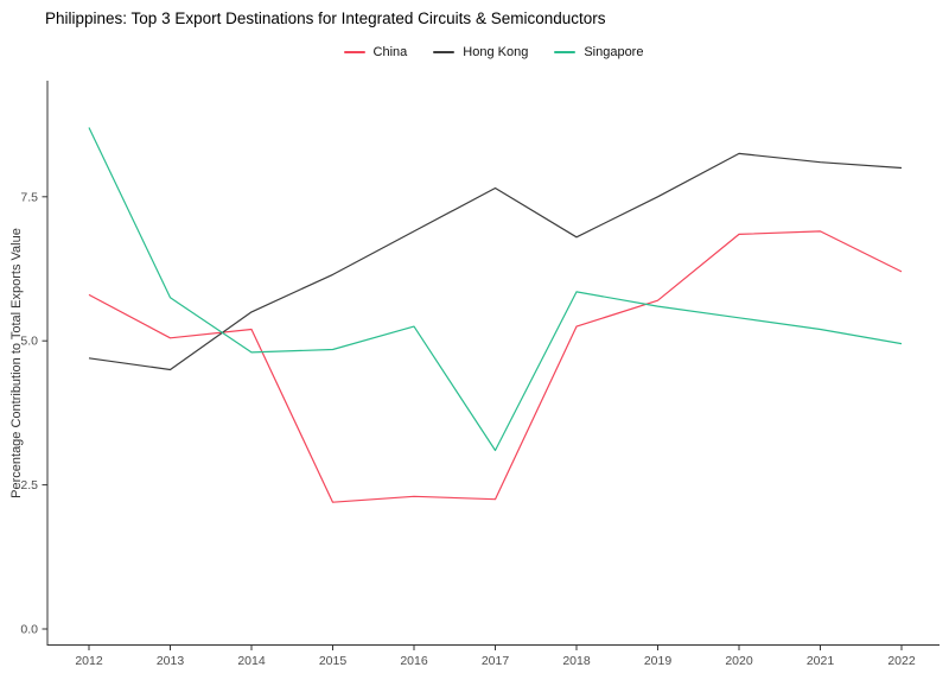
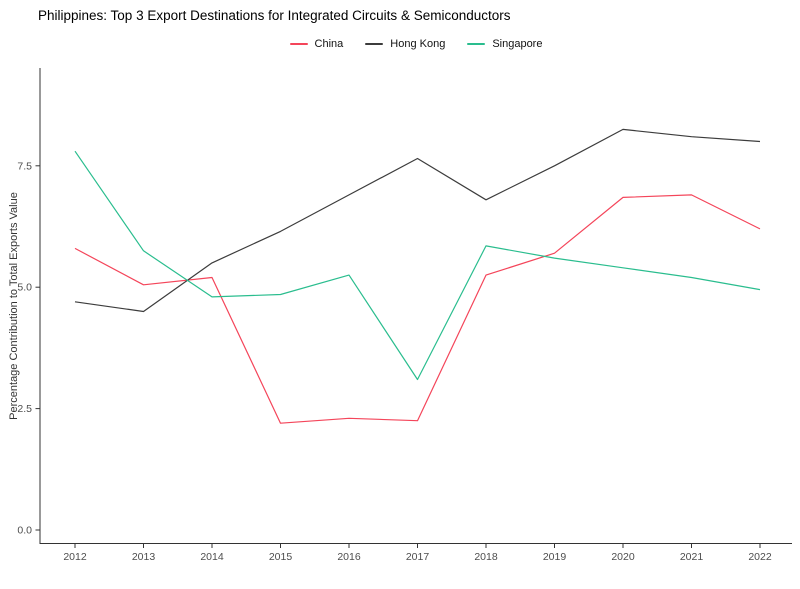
Singapore/2012: 8.7 -> 7.8
